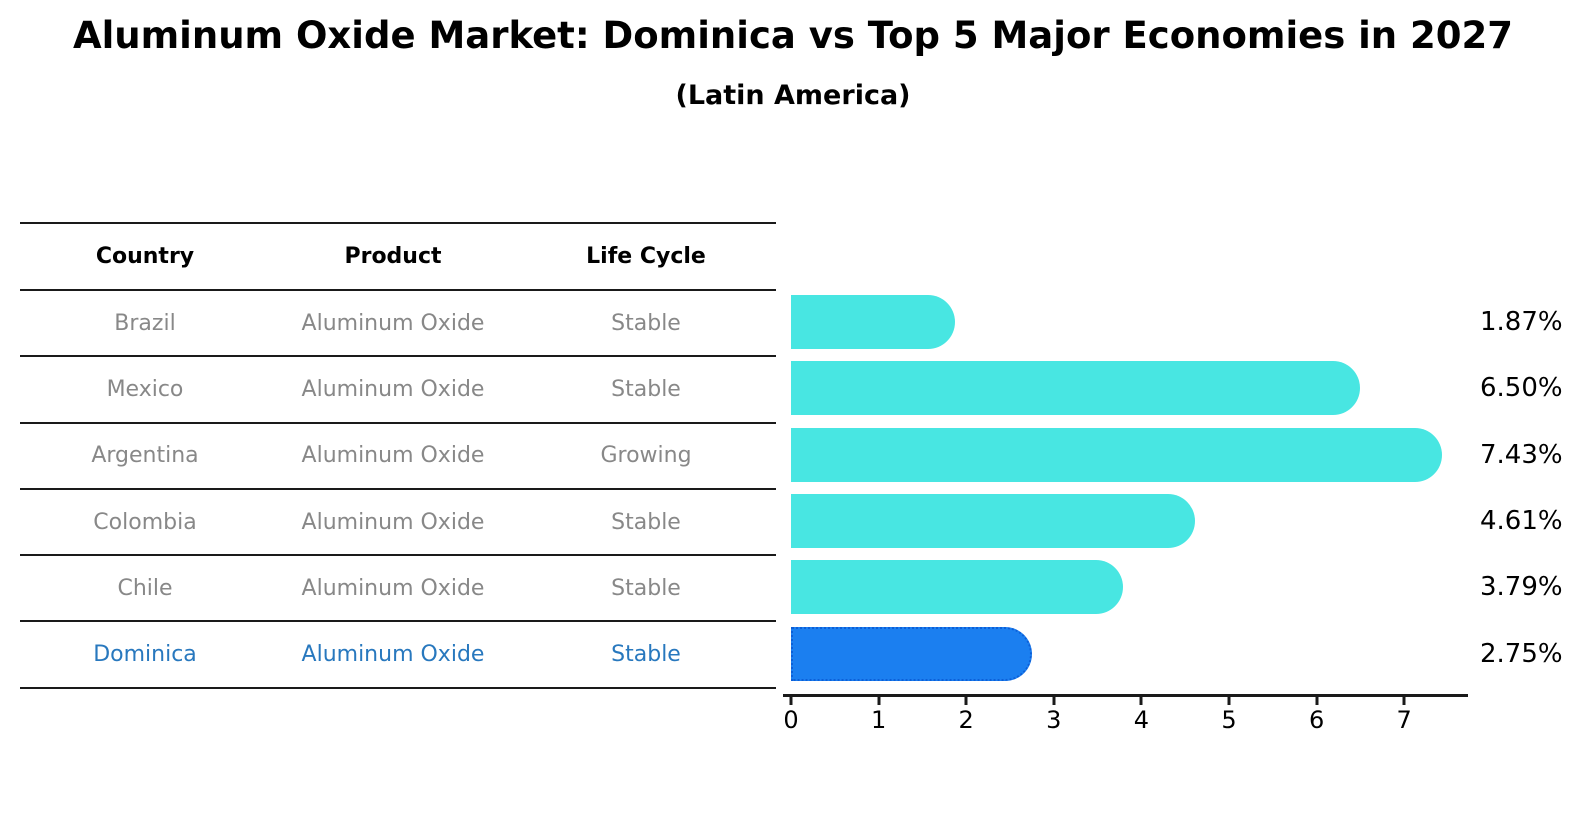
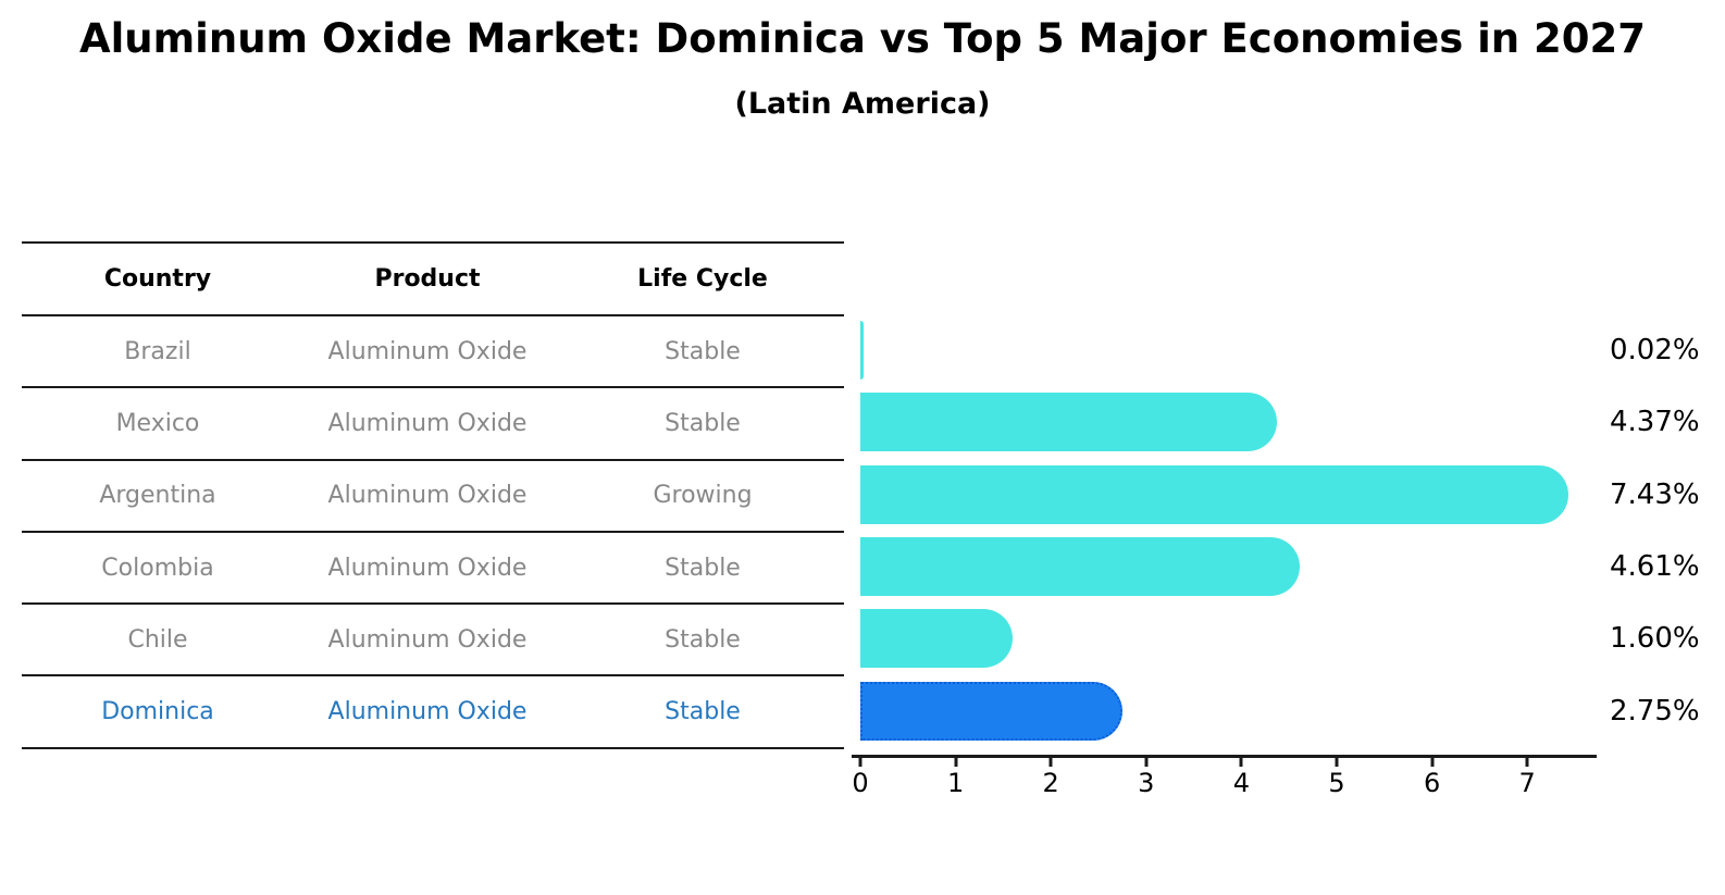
Brazil: 1.87% -> 0.02%
Mexico: 6.50% -> 4.37%
Chile: 3.79% -> 1.60%
